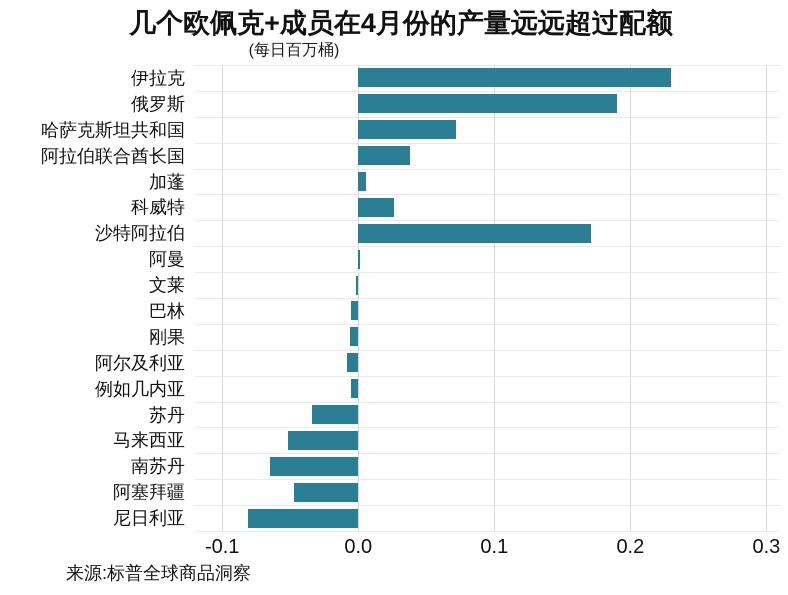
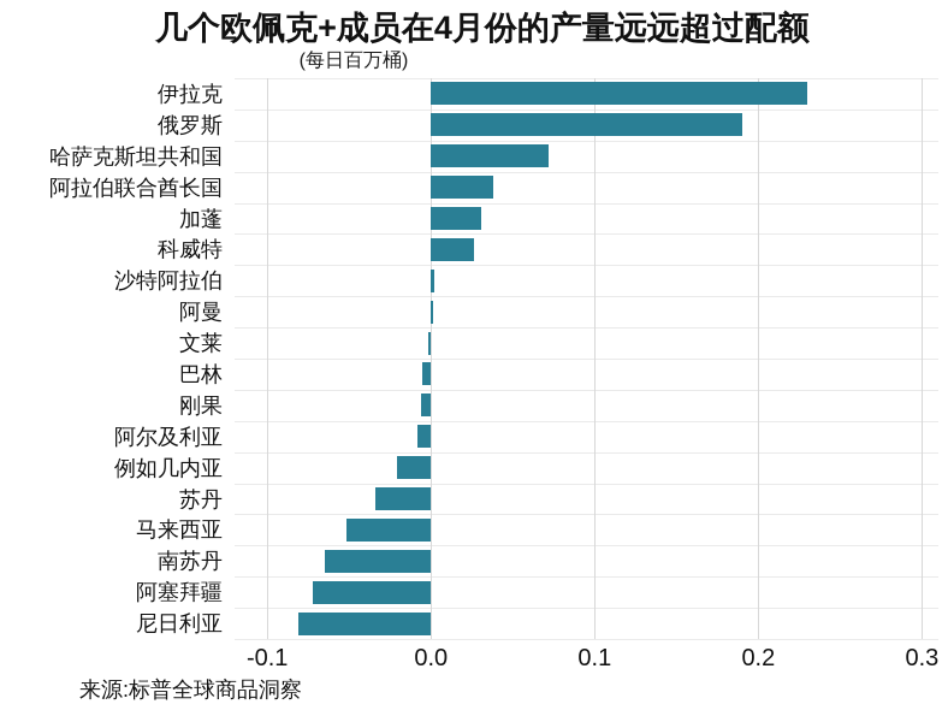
加蓬: 0.006 -> 0.031
沙特阿拉伯: 0.171 -> 0.002
例如几内亚: -0.005 -> -0.021
阿塞拜疆: -0.047 -> -0.072
